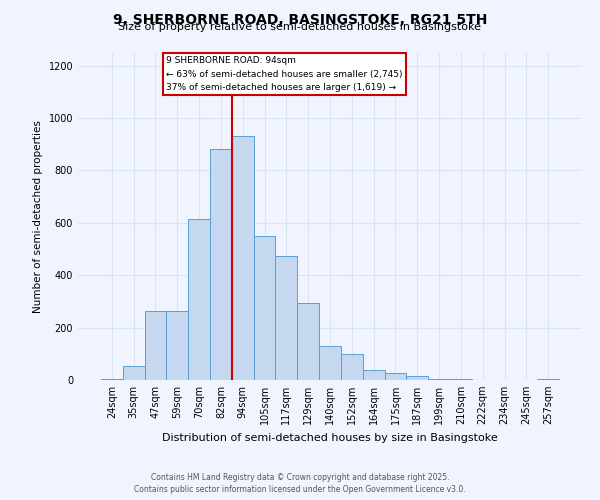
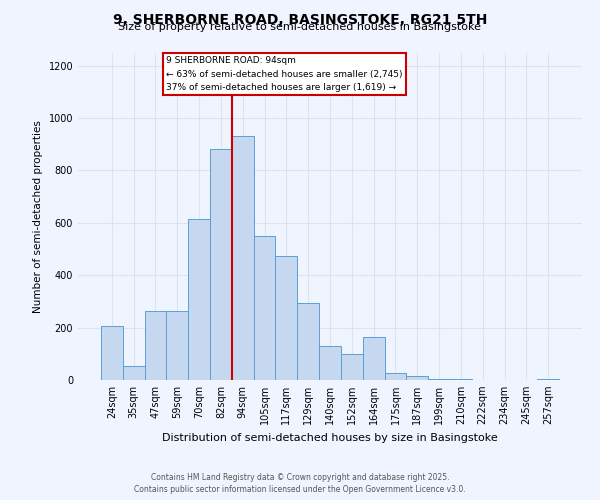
24sqm: 5 -> 205
164sqm: 40 -> 165
